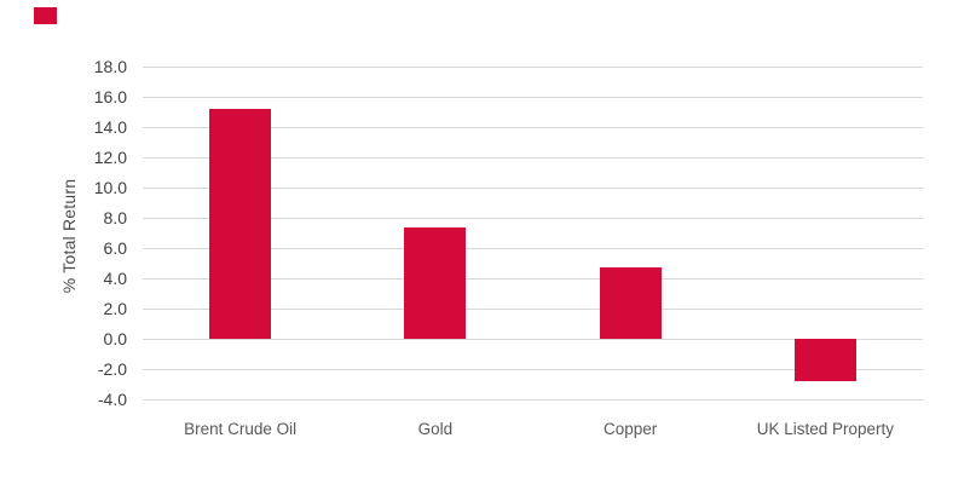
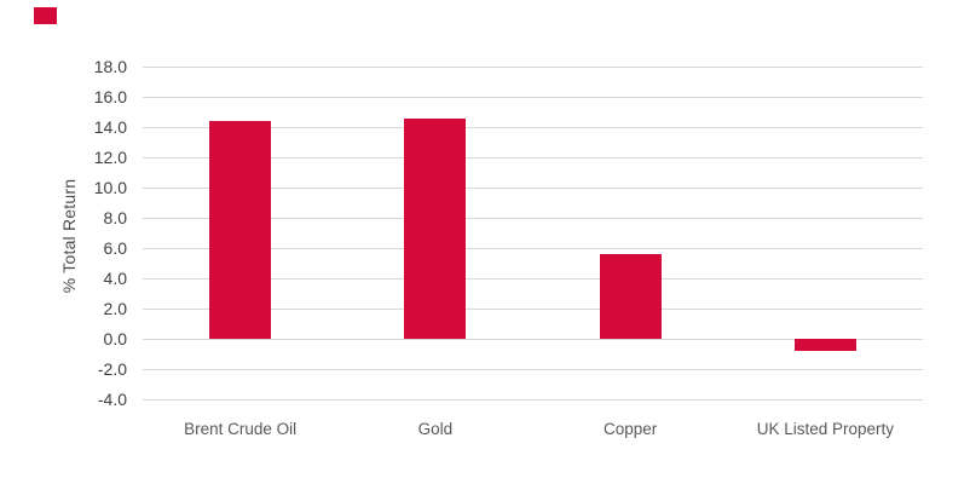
Brent Crude Oil: 15.2 -> 14.4
Gold: 7.4 -> 14.6
Copper: 4.7 -> 5.6
UK Listed Property: -2.8 -> -0.8
